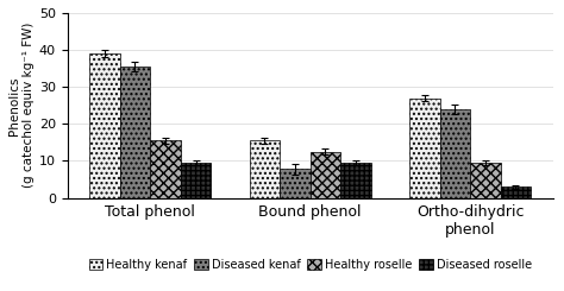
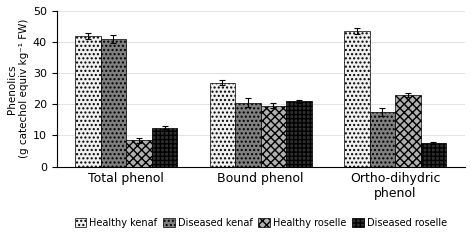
Healthy kenaf/Total phenol: 39.0 -> 42.0
Diseased kenaf/Total phenol: 35.5 -> 41.0
Healthy roselle/Total phenol: 15.5 -> 8.5
Diseased roselle/Total phenol: 9.5 -> 12.5
Healthy kenaf/Bound phenol: 15.5 -> 27.0
Diseased kenaf/Bound phenol: 7.8 -> 20.5
Healthy roselle/Bound phenol: 12.5 -> 19.5
Diseased roselle/Bound phenol: 9.5 -> 21.0
Healthy kenaf/Ortho-dihydric phenol: 27.0 -> 43.5
Diseased kenaf/Ortho-dihydric phenol: 24.0 -> 17.5
Healthy roselle/Ortho-dihydric phenol: 9.5 -> 23.0
Diseased roselle/Ortho-dihydric phenol: 3.0 -> 7.5
